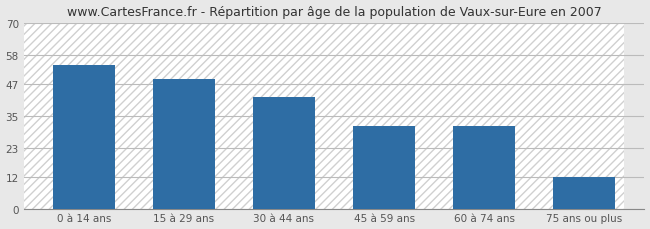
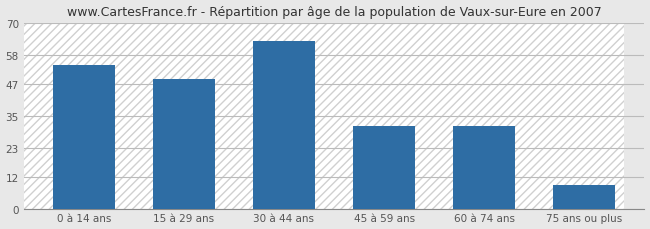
30 à 44 ans: 42 -> 63
75 ans ou plus: 12 -> 9
